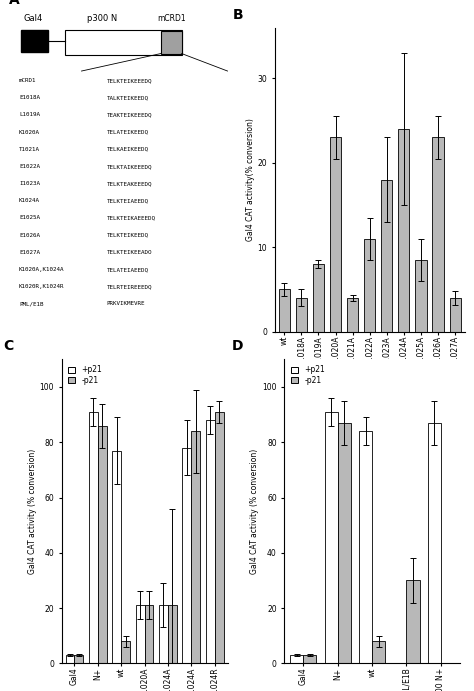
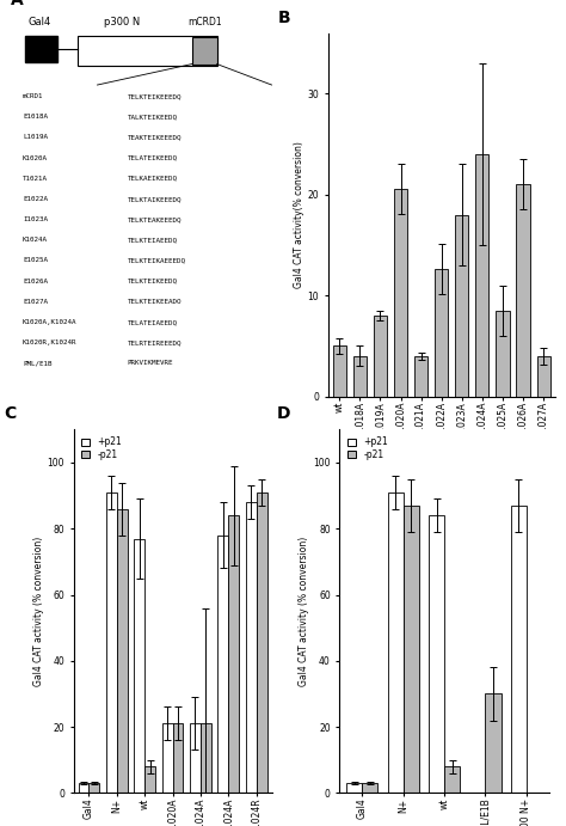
K1020A: 23.0 -> 20.6
E1022A: 11.0 -> 12.6
E1026A: 23.0 -> 21.0
